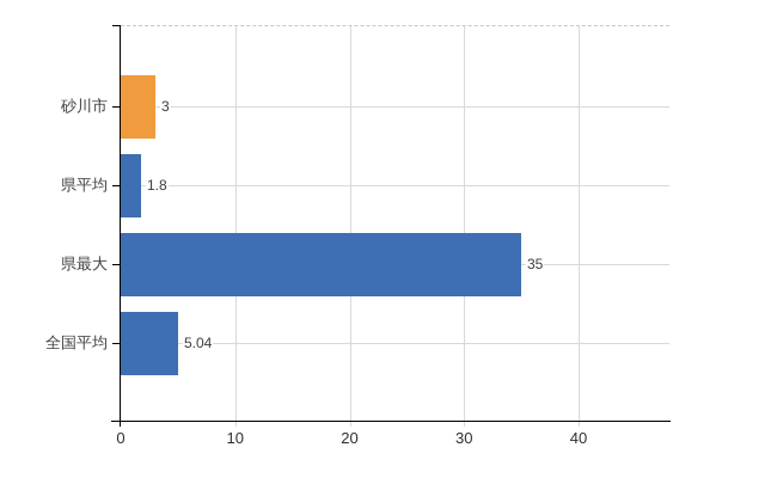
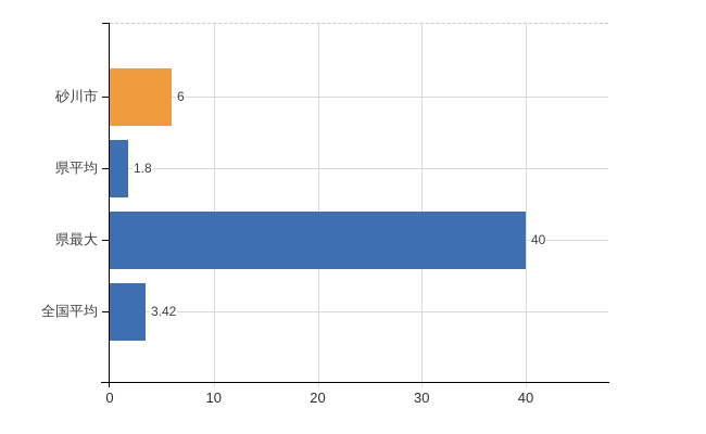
砂川市: 3 -> 6
県最大: 35 -> 40
全国平均: 5.04 -> 3.42
